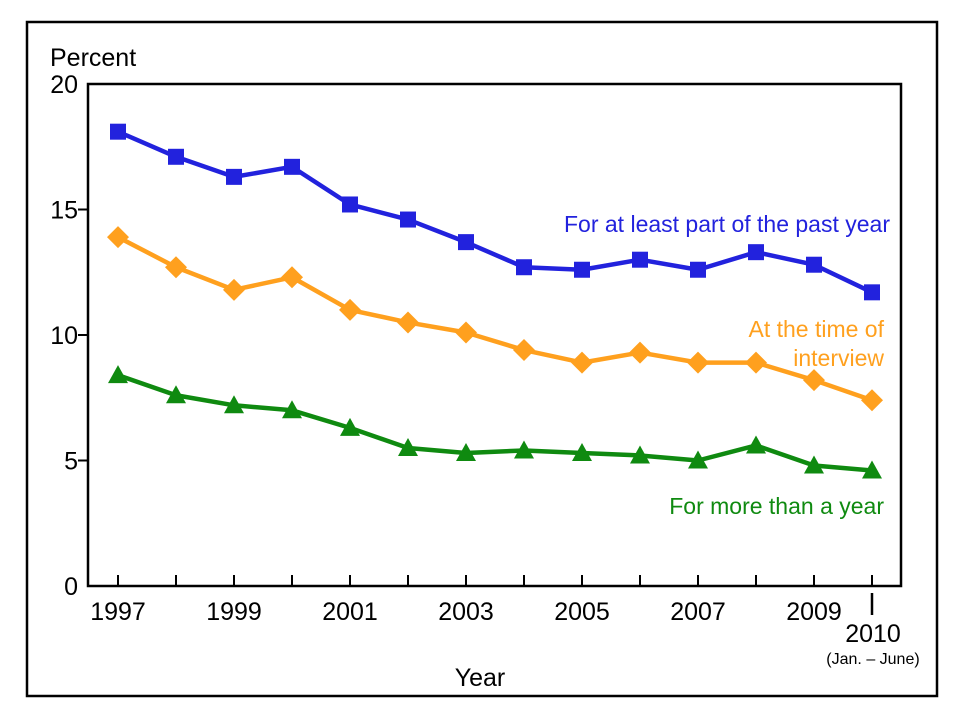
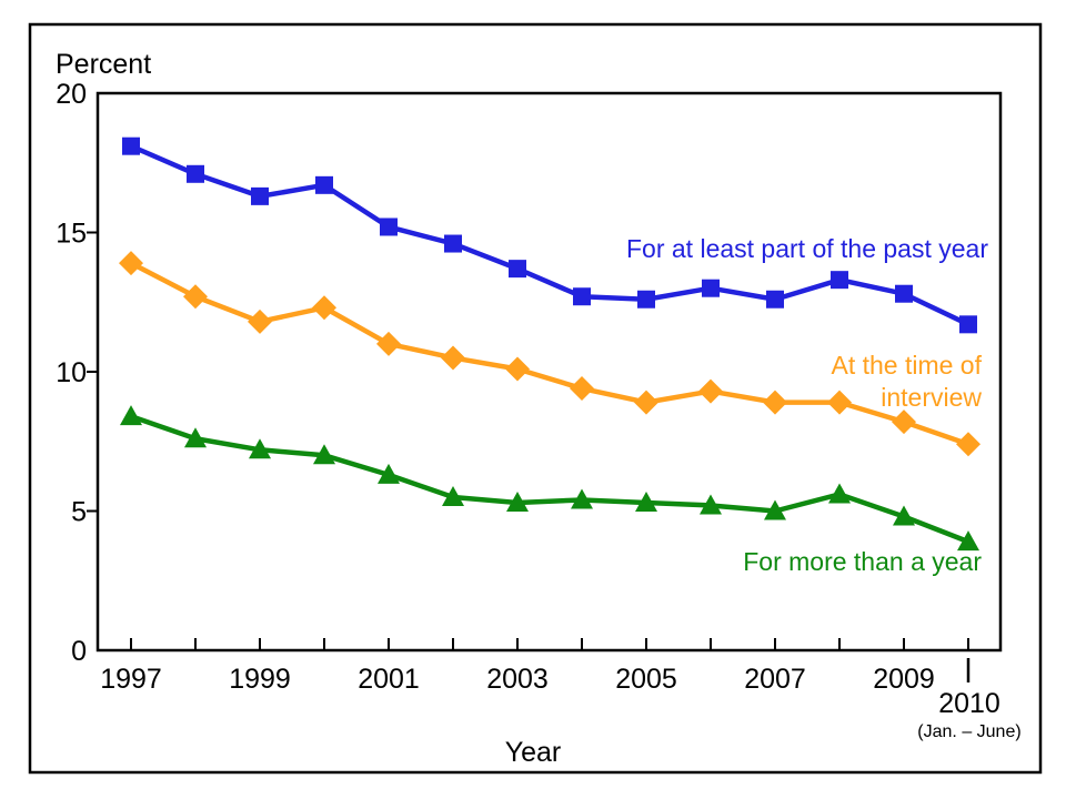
For more than a year/2010: 4.6 -> 3.9
